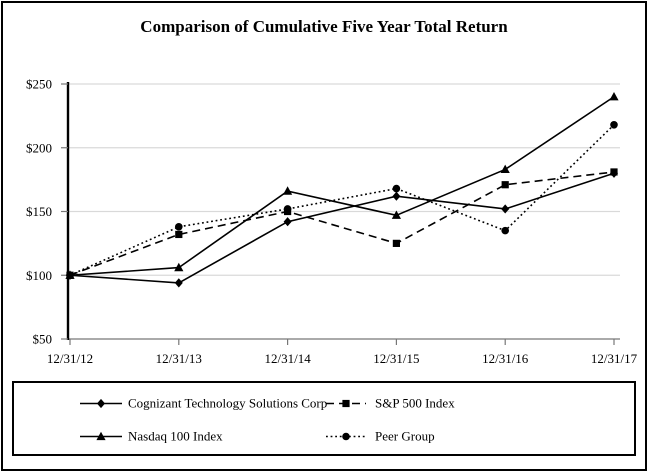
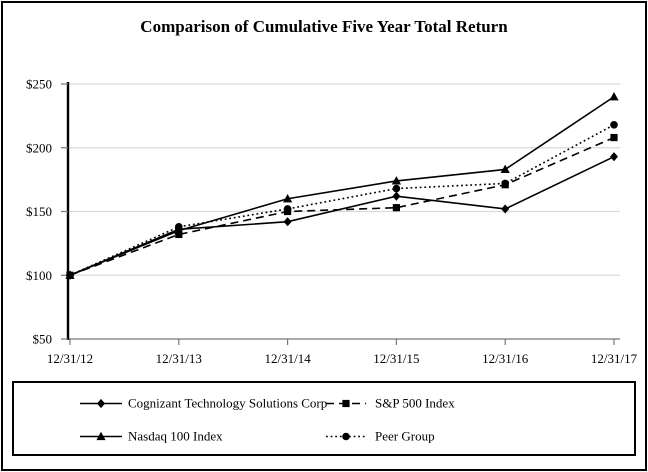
Cognizant Technology Solutions Corp/12/31/13: $94 -> $136
Nasdaq 100 Index/12/31/13: $106 -> $135
Nasdaq 100 Index/12/31/14: $166 -> $160
S&P 500 Index/12/31/15: $125 -> $153
Nasdaq 100 Index/12/31/15: $147 -> $174
Peer Group/12/31/16: $135 -> $172
Cognizant Technology Solutions Corp/12/31/17: $180 -> $193
S&P 500 Index/12/31/17: $181 -> $208
